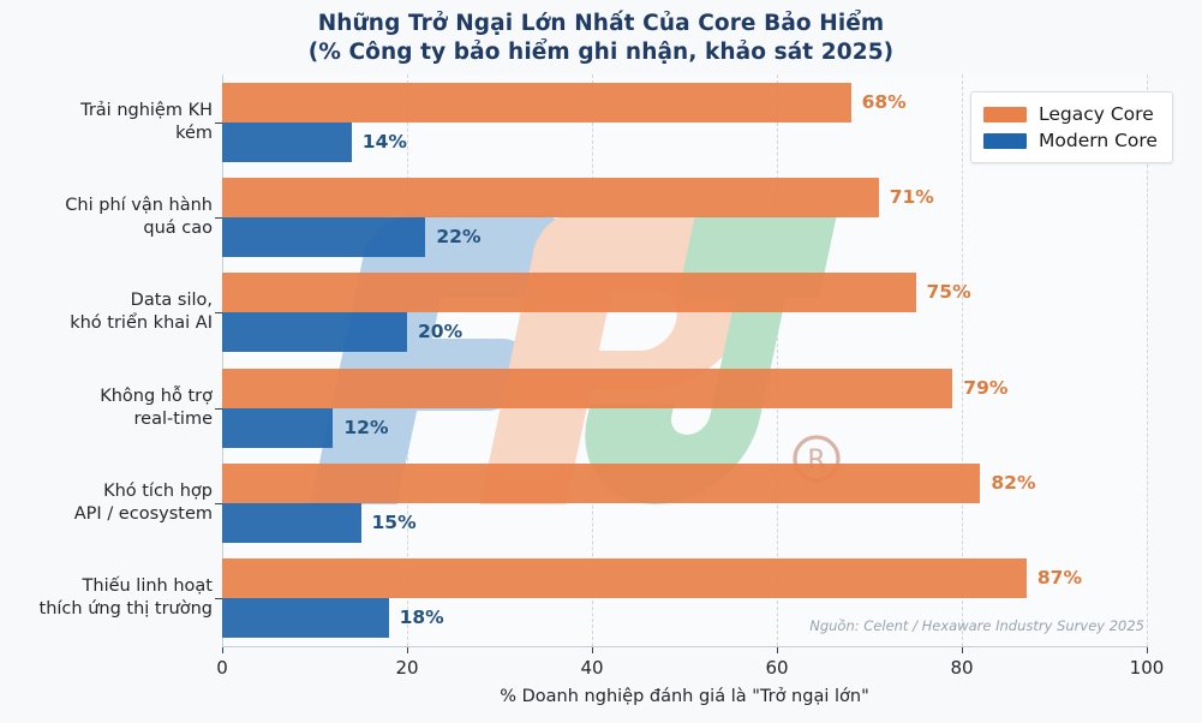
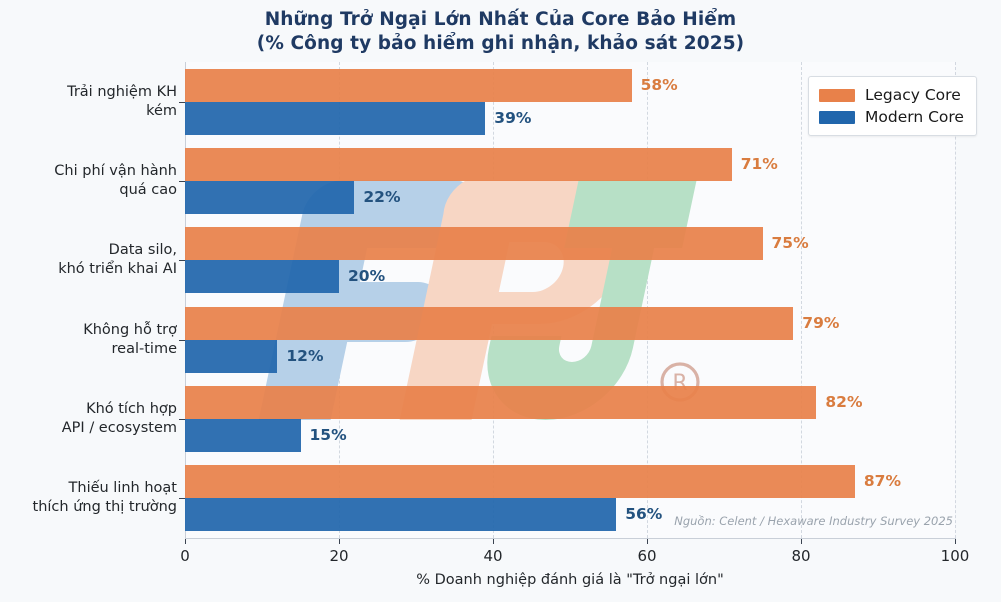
Legacy Core/Trải nghiệm KH kém: 68% -> 58%
Modern Core/Trải nghiệm KH kém: 14% -> 39%
Modern Core/Thiếu linh hoạt thích ứng thị trường: 18% -> 56%
